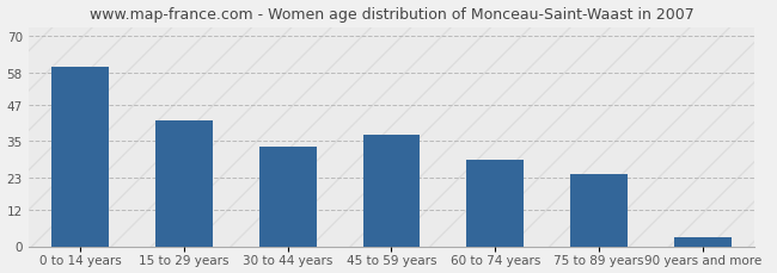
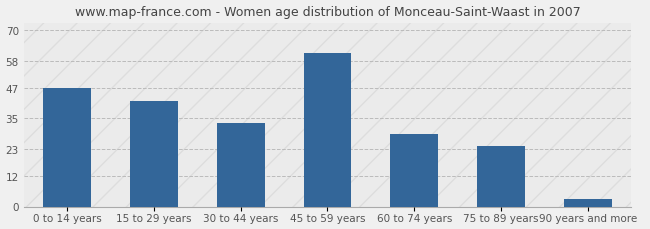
0 to 14 years: 60 -> 47
45 to 59 years: 37 -> 61
